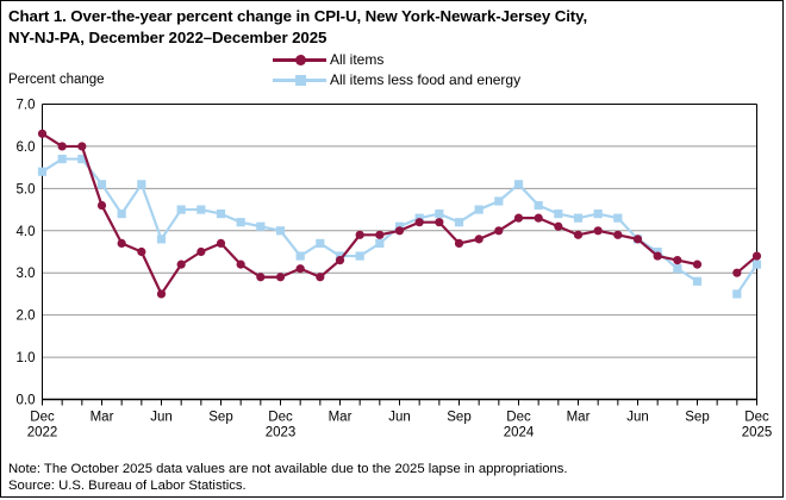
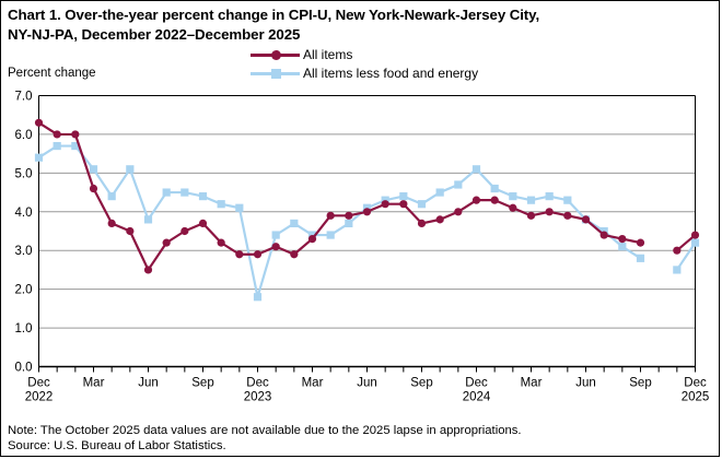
All items less food and energy/Dec 2023: 4.0 -> 1.8
